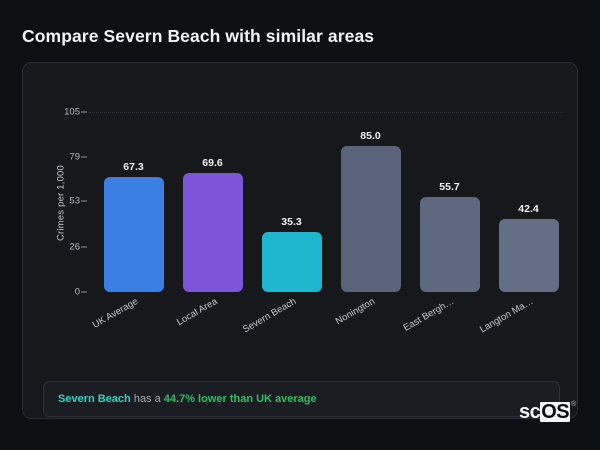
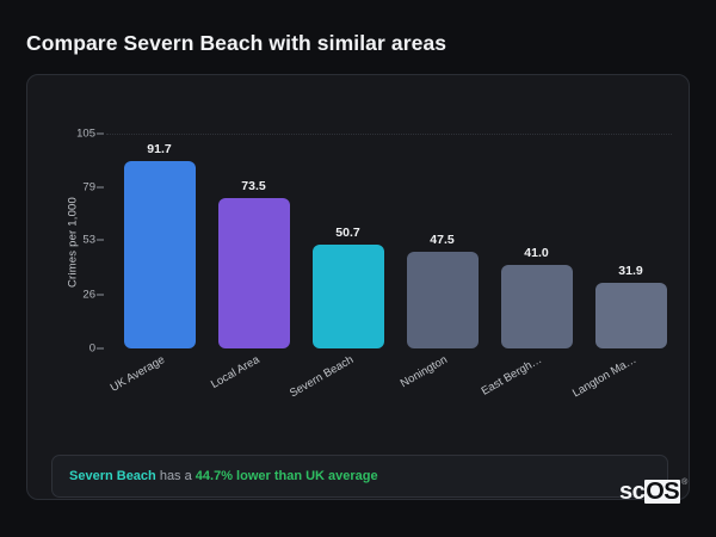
UK Average: 67.3 -> 91.7
Local Area: 69.6 -> 73.5
Severn Beach: 35.3 -> 50.7
Nonington: 85.0 -> 47.5
East Bergh…: 55.7 -> 41.0
Langton Ma…: 42.4 -> 31.9
